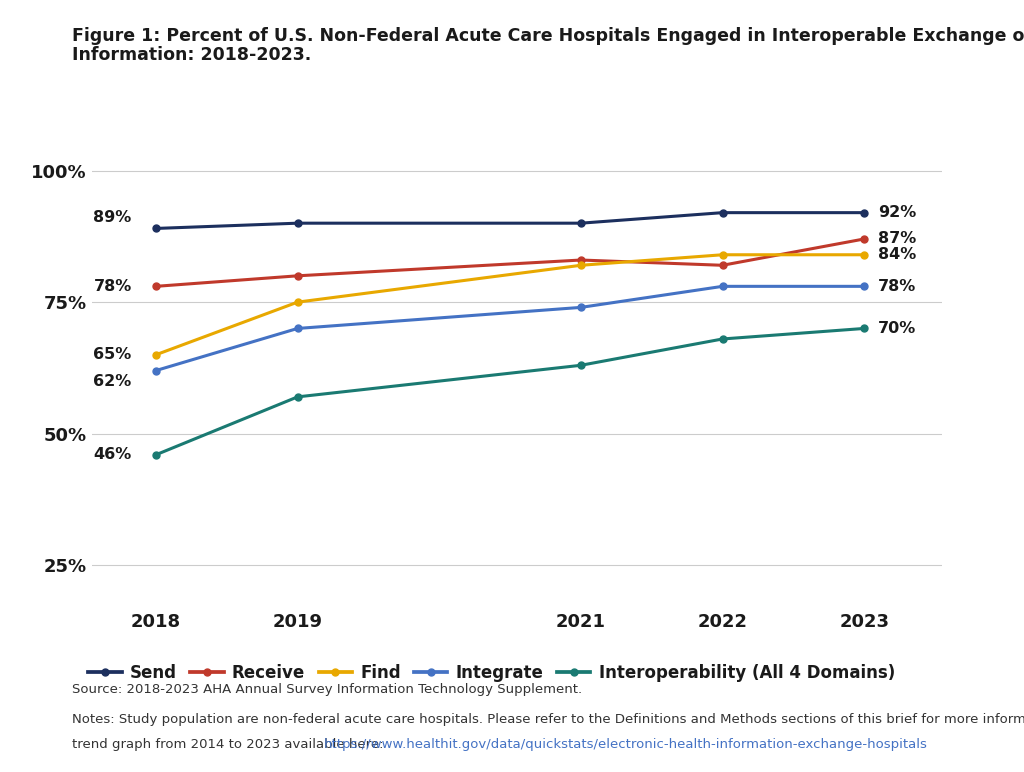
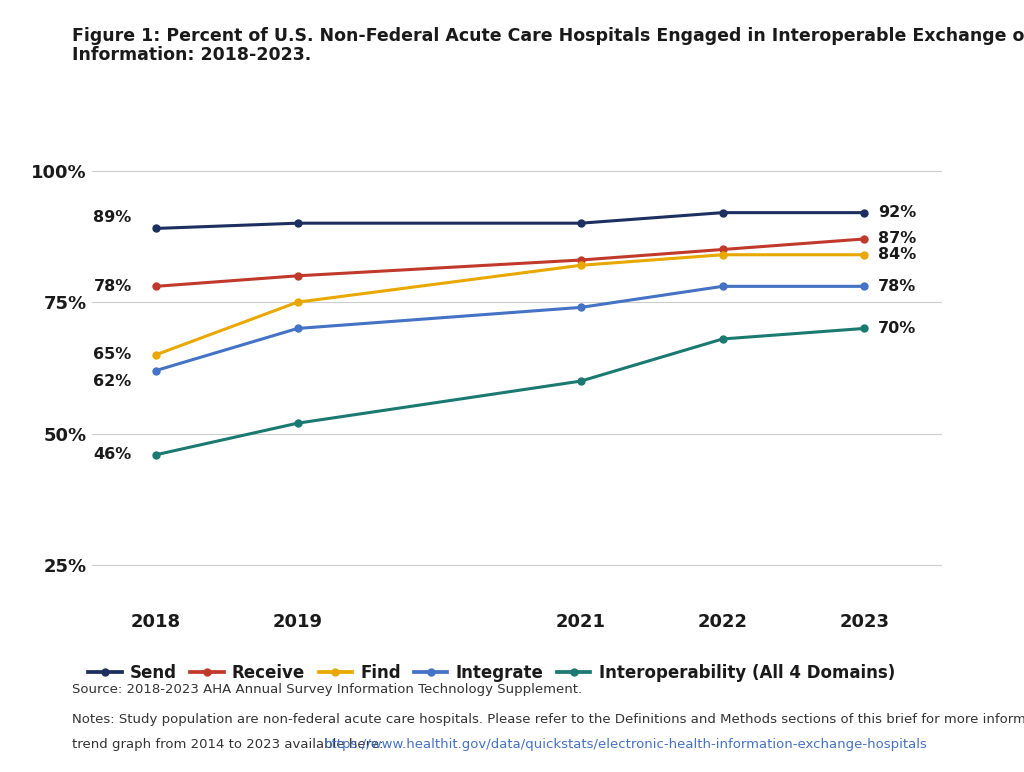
Interoperability (All 4 Domains)/2019: 57% -> 52%
Interoperability (All 4 Domains)/2021: 63% -> 60%
Receive/2022: 82% -> 85%
